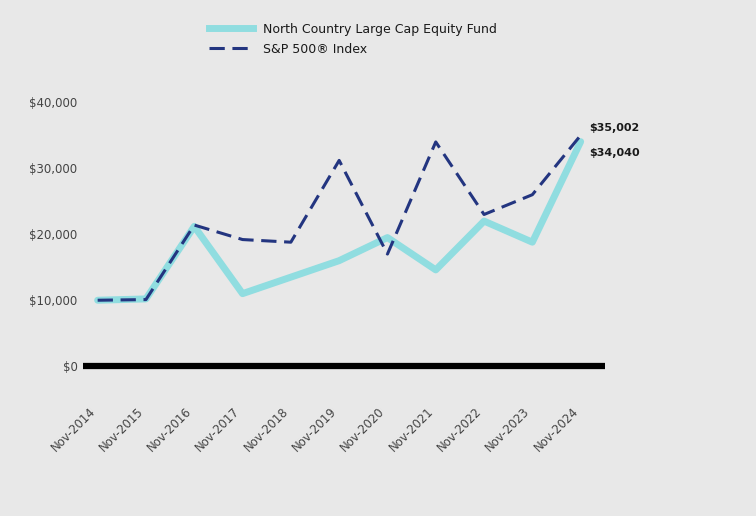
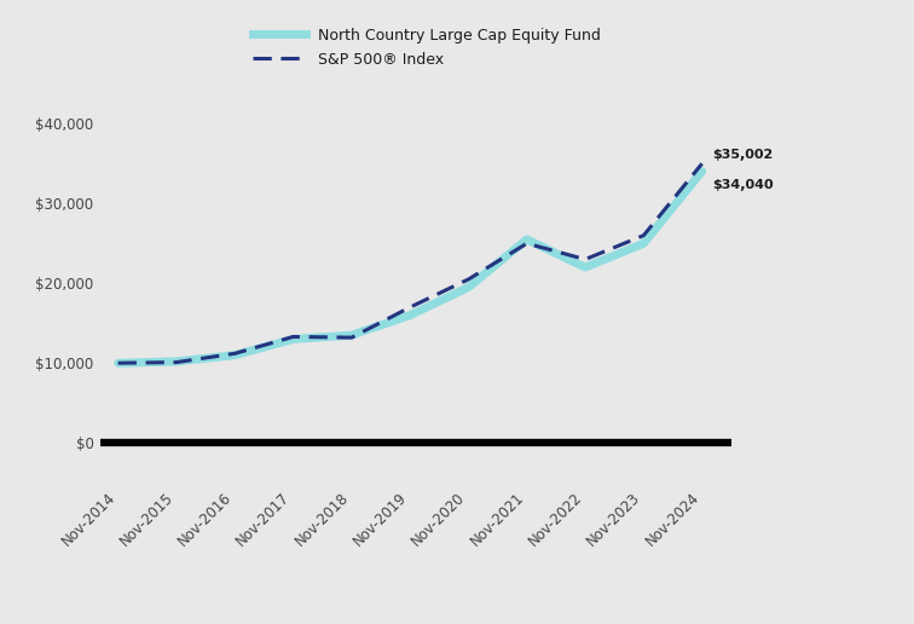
North Country Large Cap Equity Fund/Nov-2016: $21,200 -> $11,000
S&P 500® Index/Nov-2016: $21,400 -> $11,200
North Country Large Cap Equity Fund/Nov-2017: $11,000 -> $13,000
S&P 500® Index/Nov-2017: $19,200 -> $13,300
S&P 500® Index/Nov-2018: $18,800 -> $13,200
S&P 500® Index/Nov-2019: $31,200 -> $17,000
S&P 500® Index/Nov-2020: $17,000 -> $20,500
North Country Large Cap Equity Fund/Nov-2021: $14,600 -> $25,500
S&P 500® Index/Nov-2021: $34,000 -> $25,000
North Country Large Cap Equity Fund/Nov-2023: $18,800 -> $25,000
